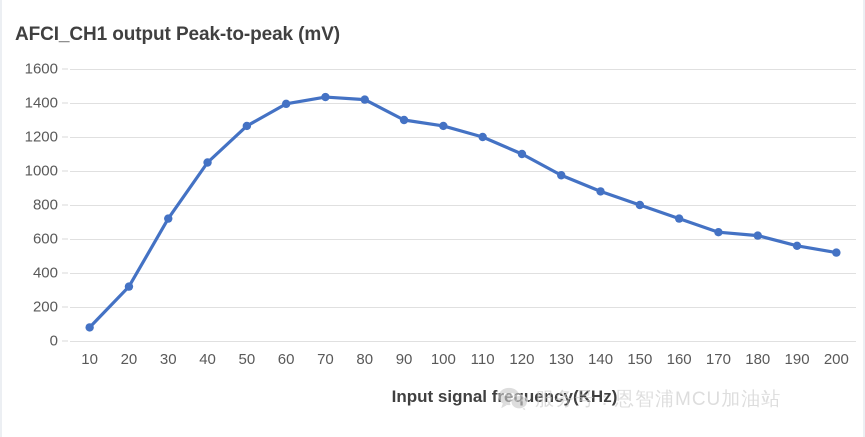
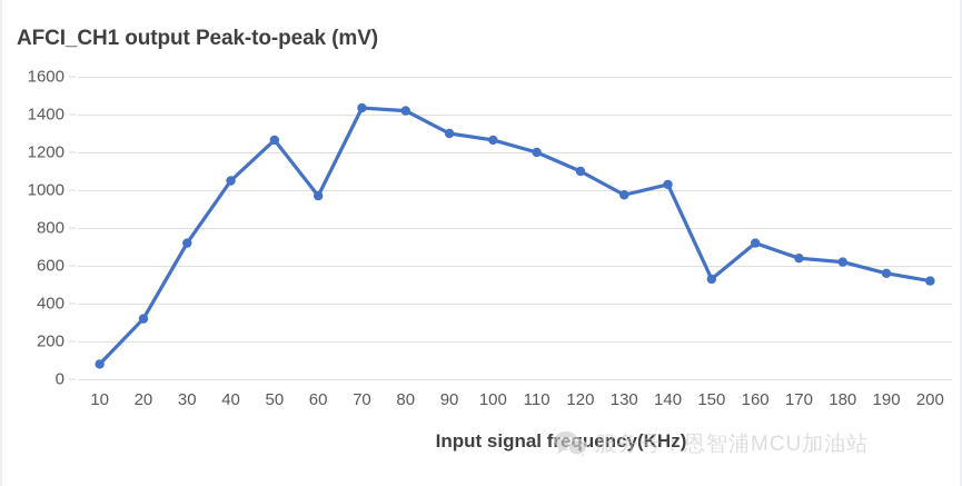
60: 1400 -> 970
140: 880 -> 1030
150: 800 -> 530
